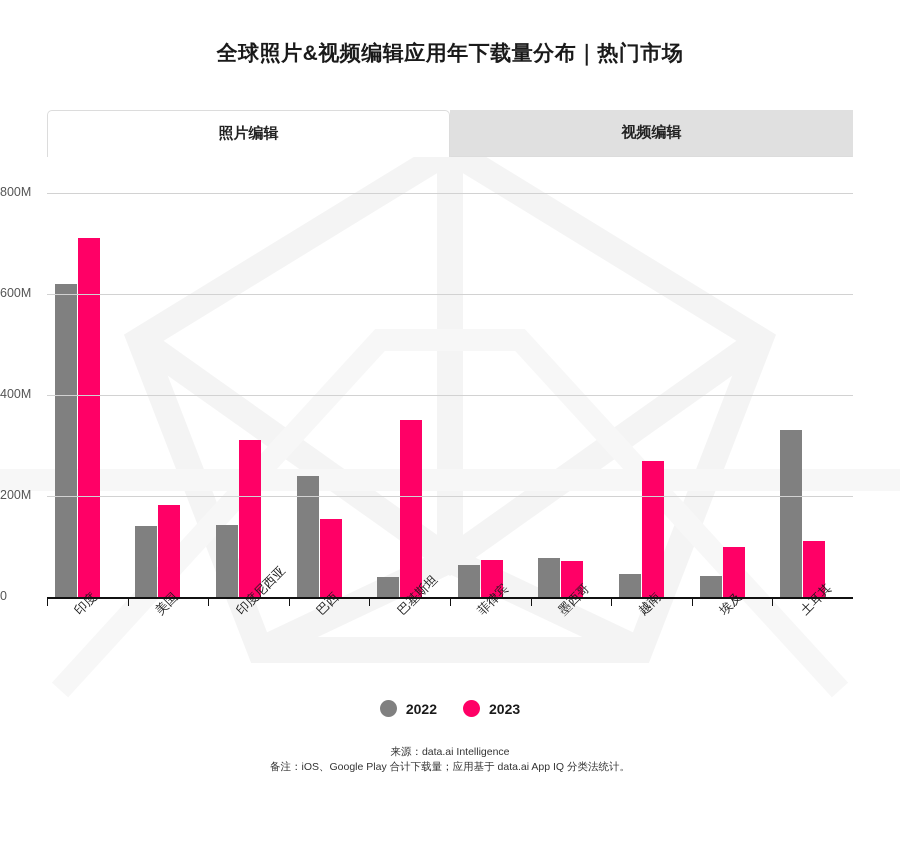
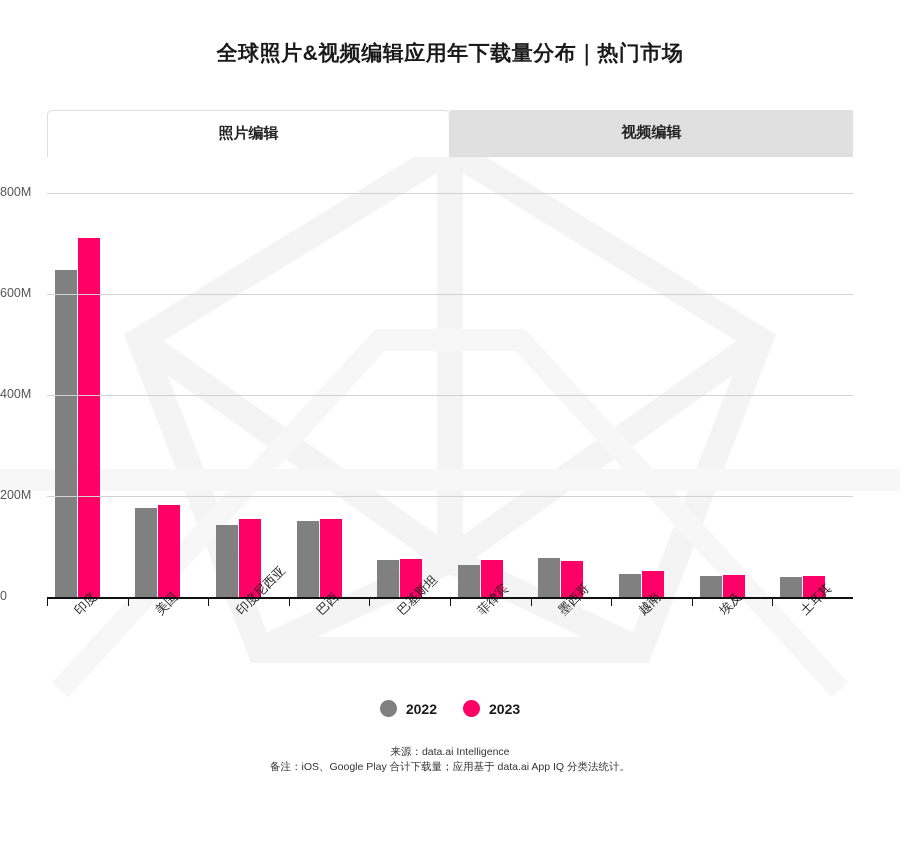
2022/印度: 620M -> 650M
2022/美国: 140M -> 180M
2023/印度尼西亚: 310M -> 160M
2022/巴西: 240M -> 150M
2022/巴基斯坦: 40M -> 70M
2023/巴基斯坦: 350M -> 80M
2023/越南: 270M -> 50M
2023/埃及: 100M -> 40M
2022/土耳其: 330M -> 40M
2023/土耳其: 110M -> 40M
